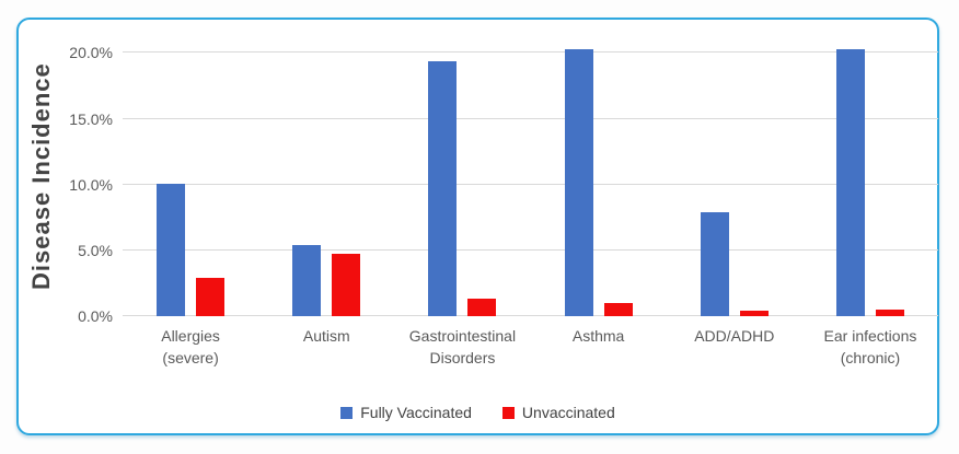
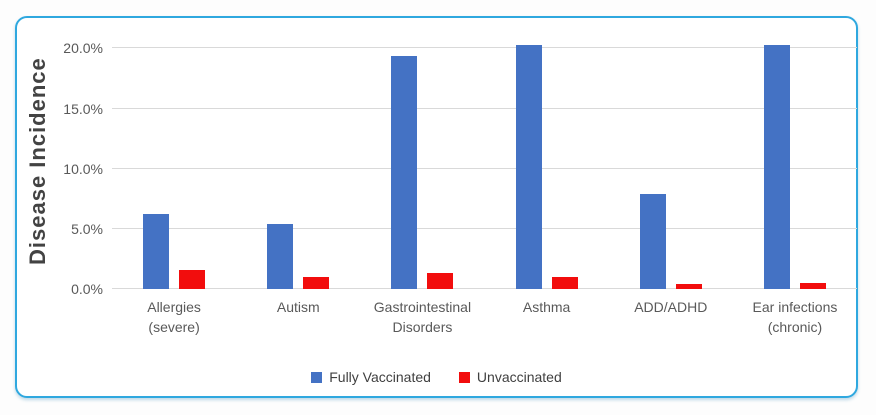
Fully Vaccinated/Allergies (severe): 10.1% -> 6.2%
Unvaccinated/Allergies (severe): 2.9% -> 1.6%
Unvaccinated/Autism: 4.7% -> 1.0%
